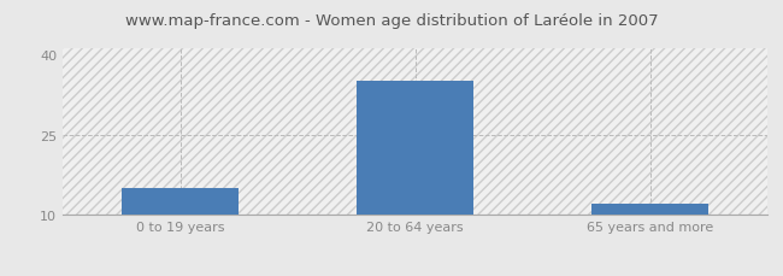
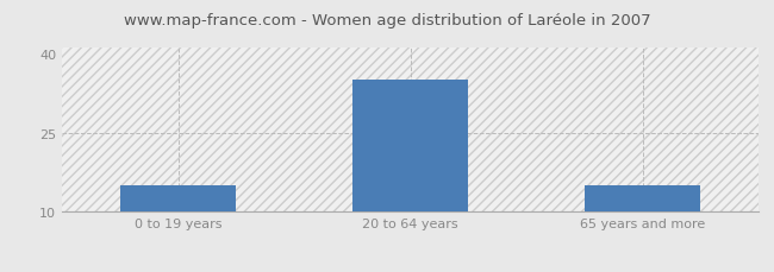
65 years and more: 12 -> 15
